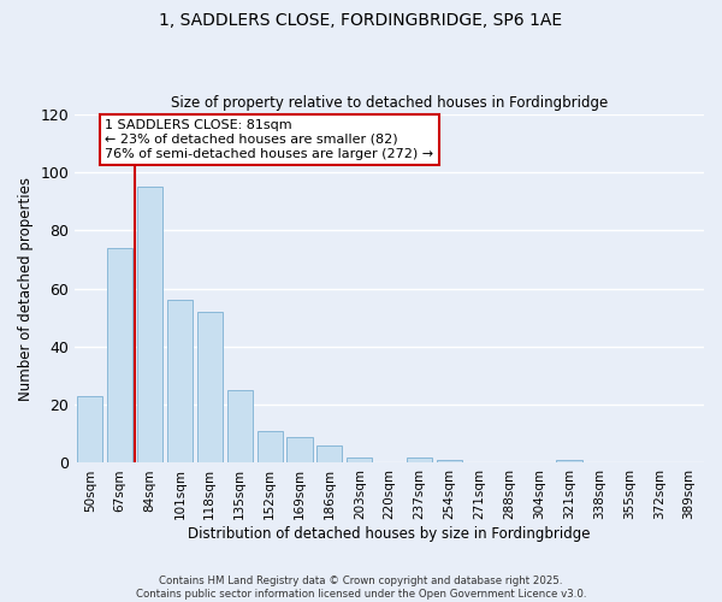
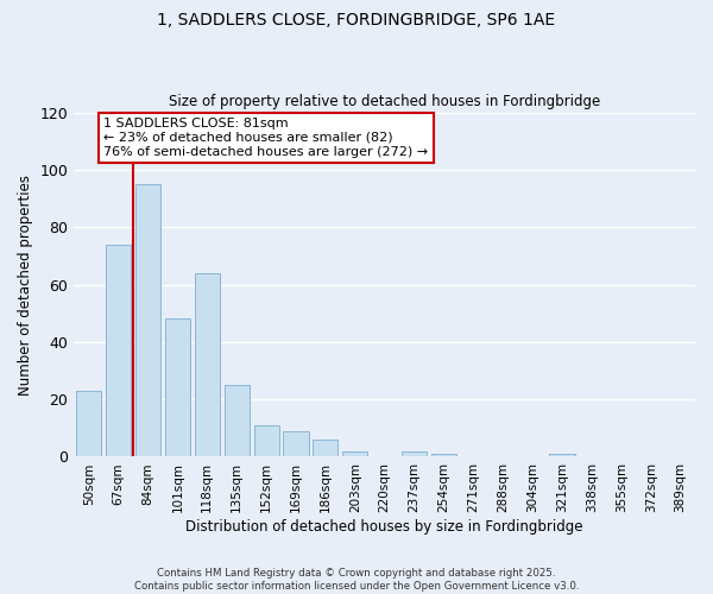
101sqm: 56 -> 48
118sqm: 52 -> 64
